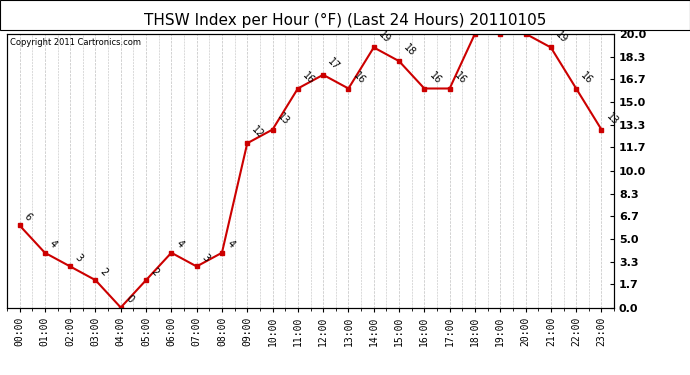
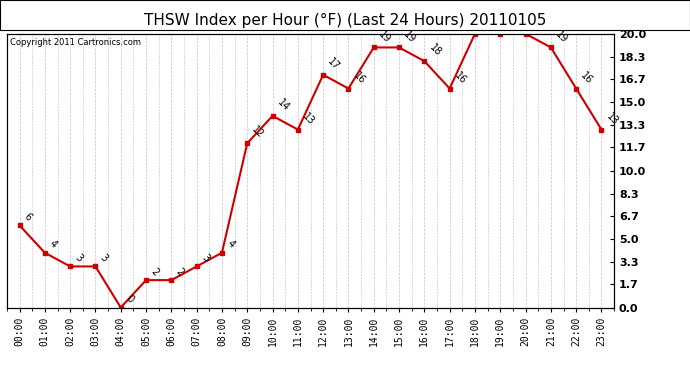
03:00: 2 -> 3
06:00: 4 -> 2
10:00: 13 -> 14
11:00: 16 -> 13
15:00: 18 -> 19
16:00: 16 -> 18
